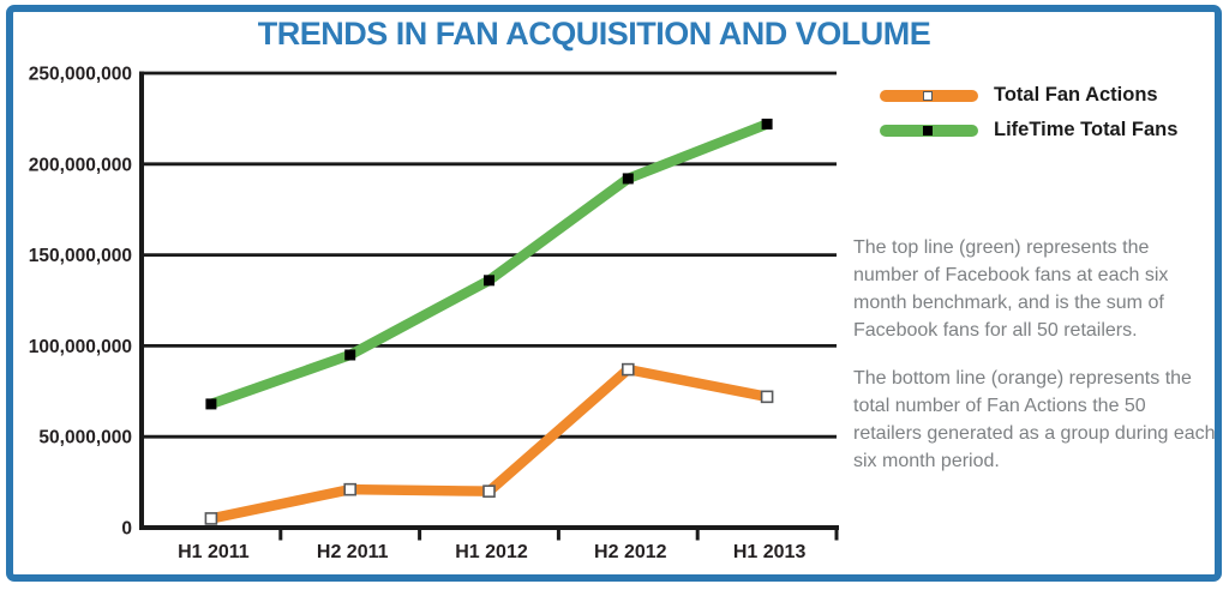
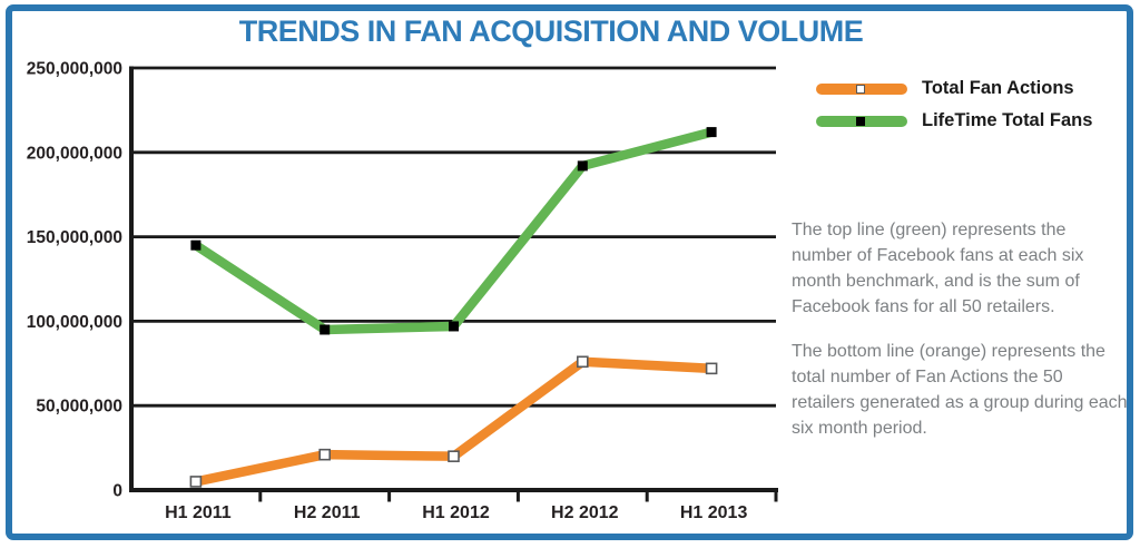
LifeTime Total Fans/H1 2011: 68000000 -> 145000000
LifeTime Total Fans/H1 2012: 136000000 -> 97000000
Total Fan Actions/H2 2012: 87000000 -> 76000000
LifeTime Total Fans/H1 2013: 222000000 -> 212000000
